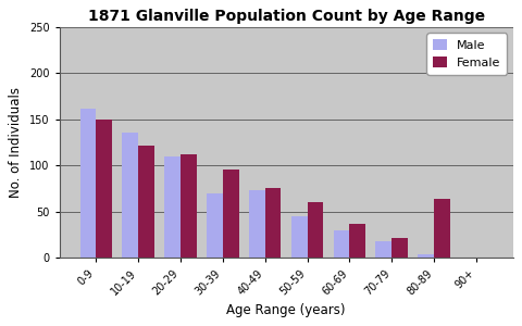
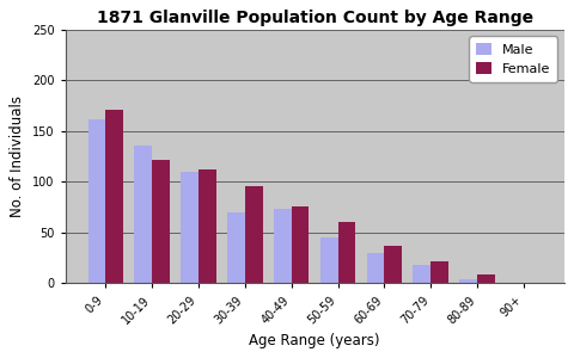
Female/0-9: 150 -> 171
Female/80-89: 64 -> 8
